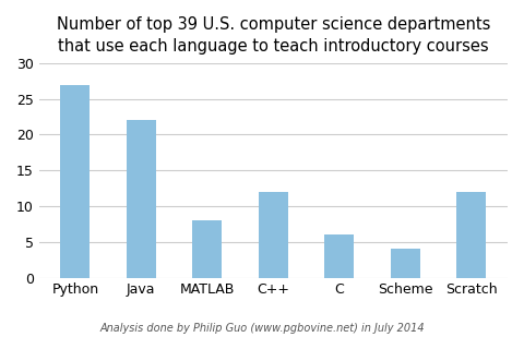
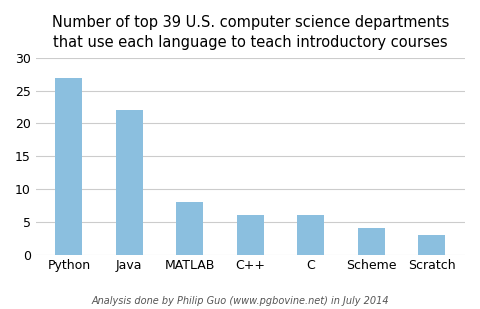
C++: 12 -> 6
Scratch: 12 -> 3
